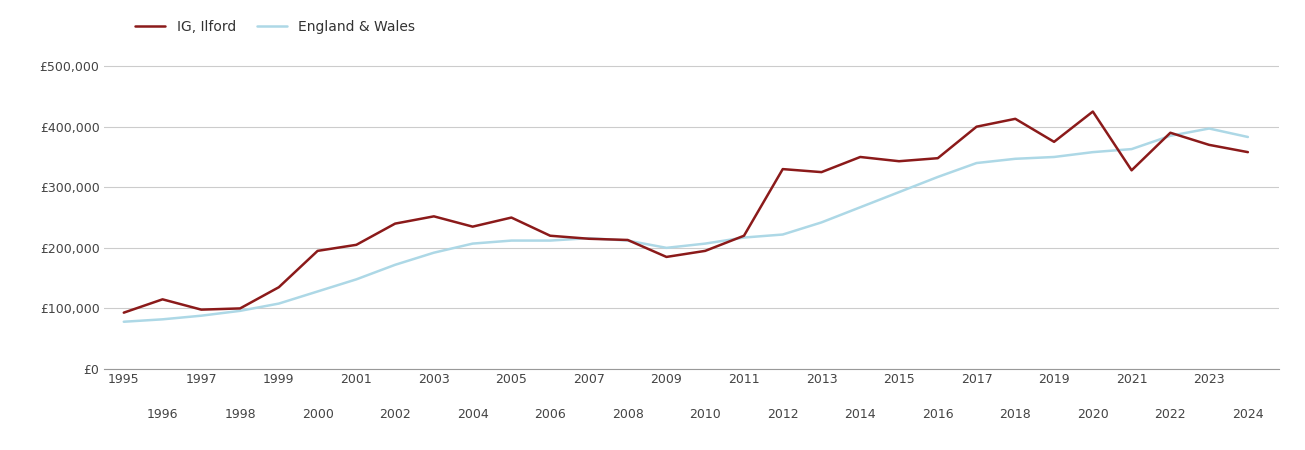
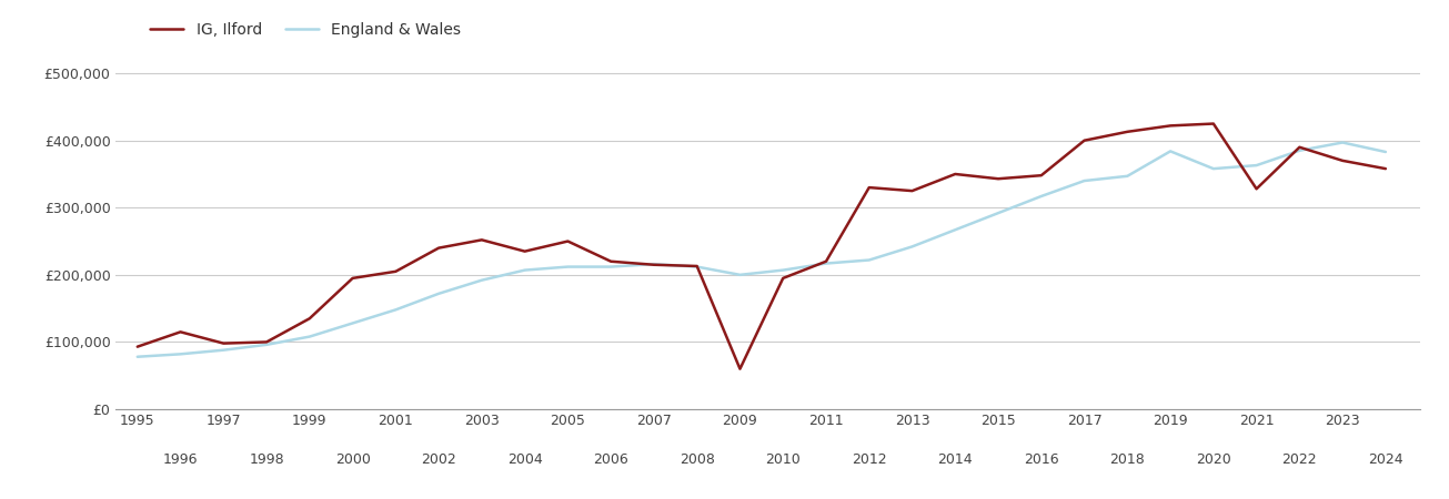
IG, Ilford/2009: £185,000 -> £60,000
IG, Ilford/2019: £375,000 -> £422,000
England & Wales/2019: £350,000 -> £384,000
